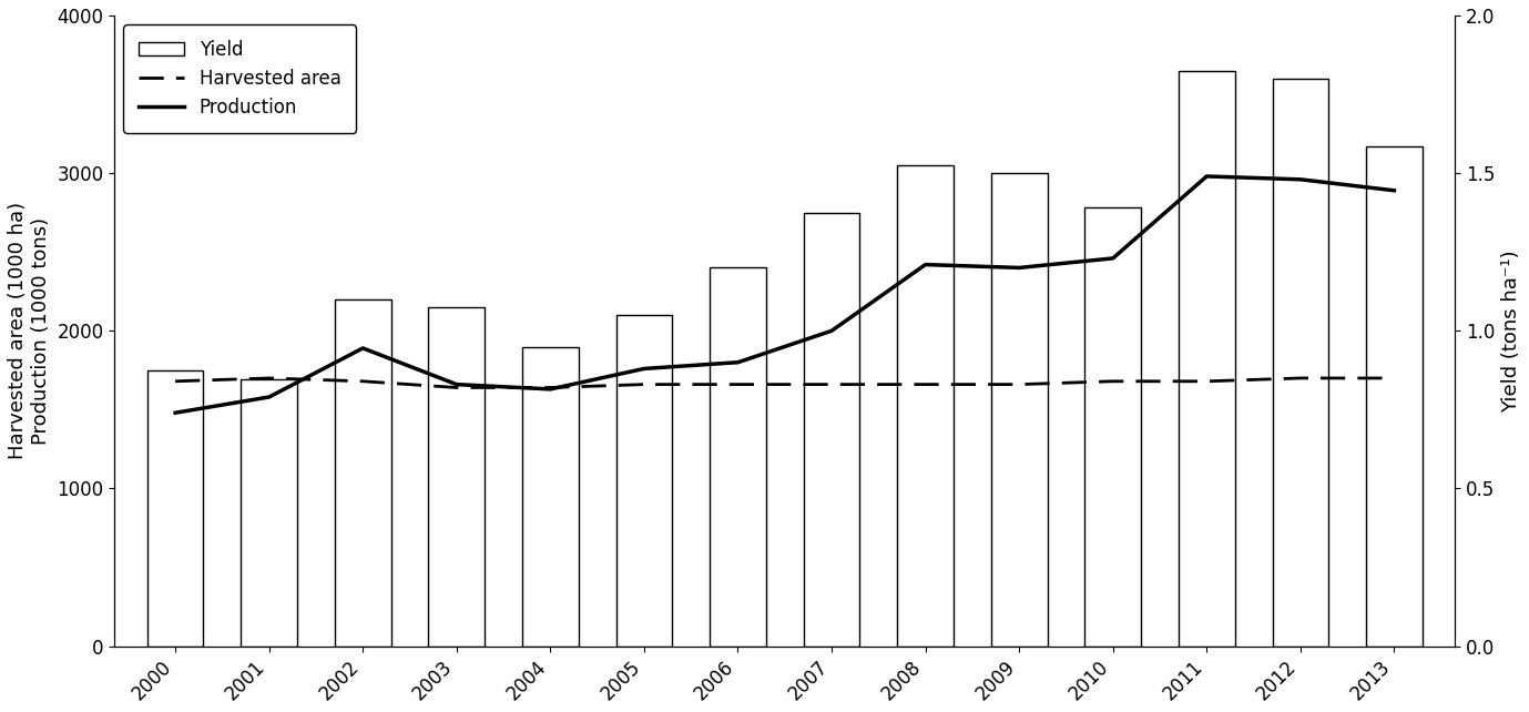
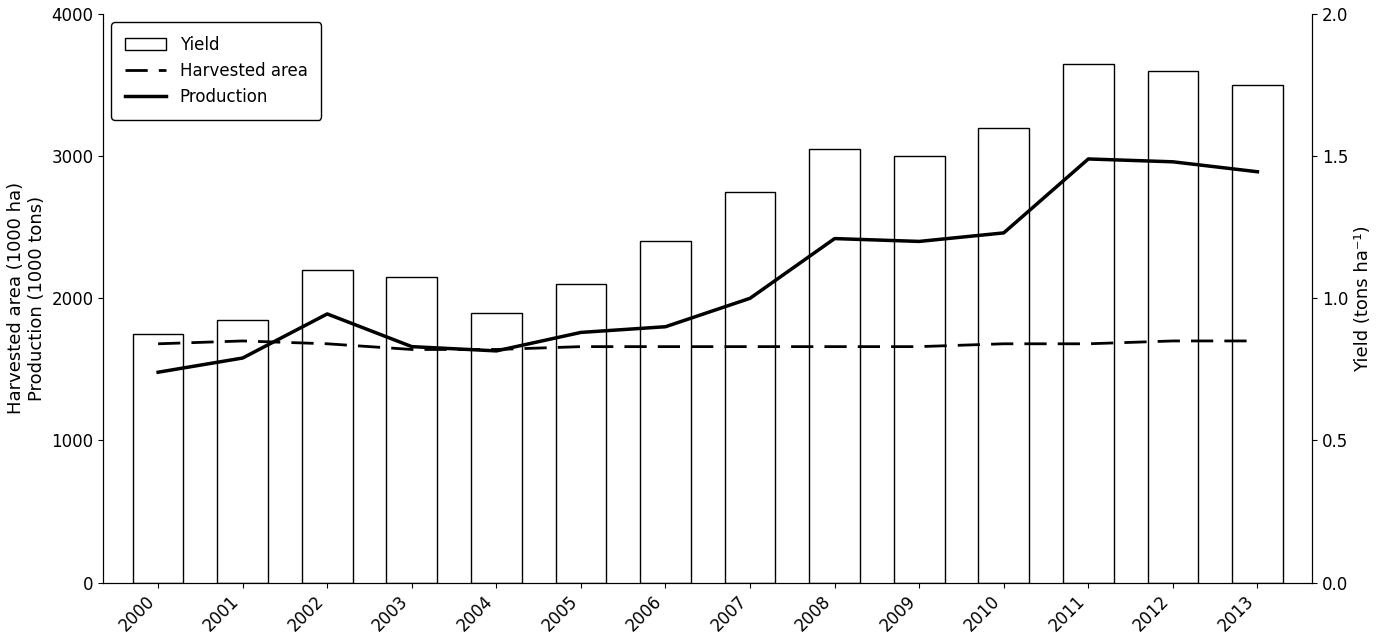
Yield/2001: 1690 -> 1850
Yield/2010: 2780 -> 3200
Yield/2013: 3170 -> 3500
